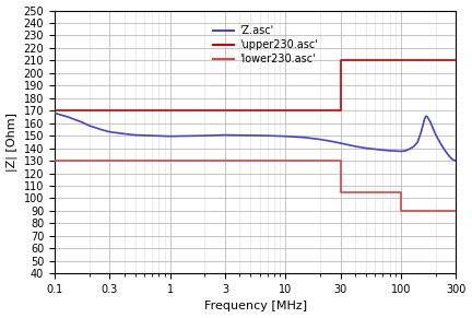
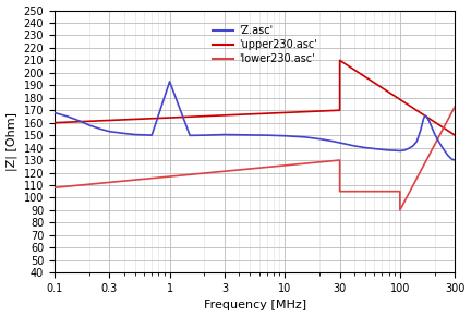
'upper230.asc'/0.1: 170 -> 160
'lower230.asc'/0.1: 130 -> 108
'Z.asc'/1: 150 -> 193
'upper230.asc'/300: 210 -> 150
'lower230.asc'/300: 90 -> 173
